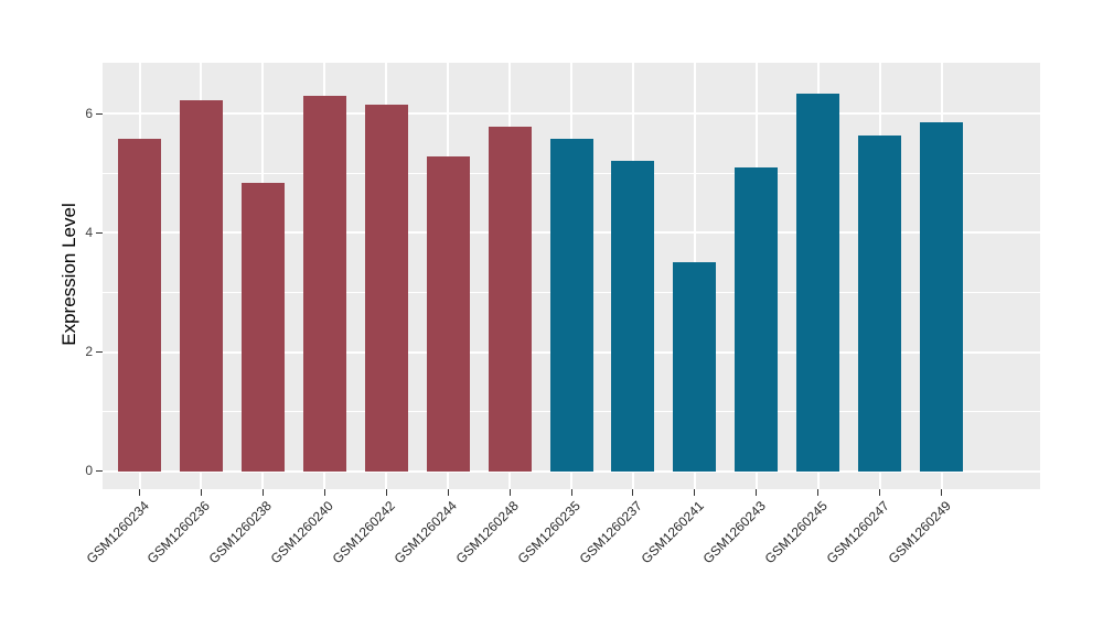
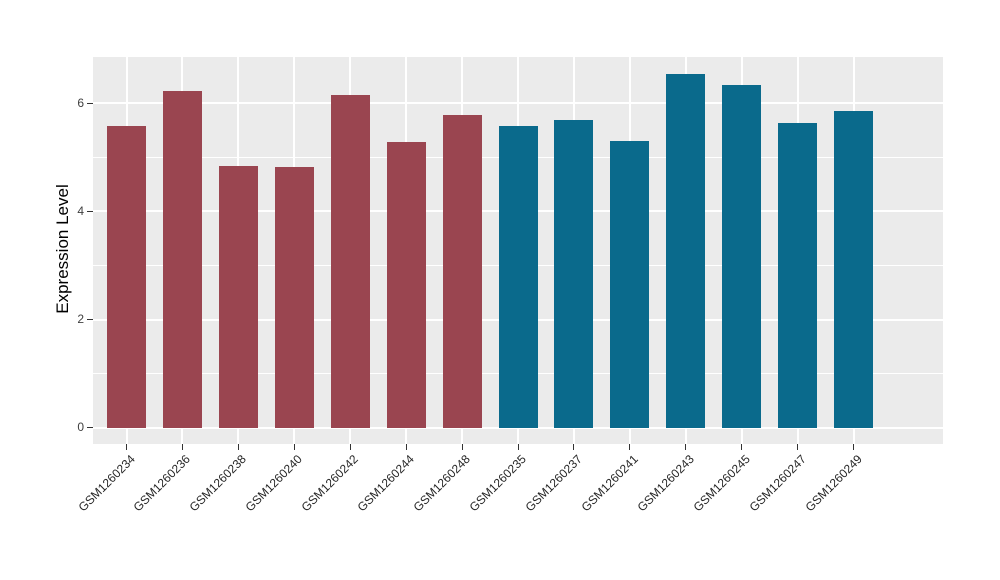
GSM1260240: 6.3 -> 4.8
GSM1260237: 5.2 -> 5.7
GSM1260241: 3.5 -> 5.3
GSM1260243: 5.1 -> 6.5
